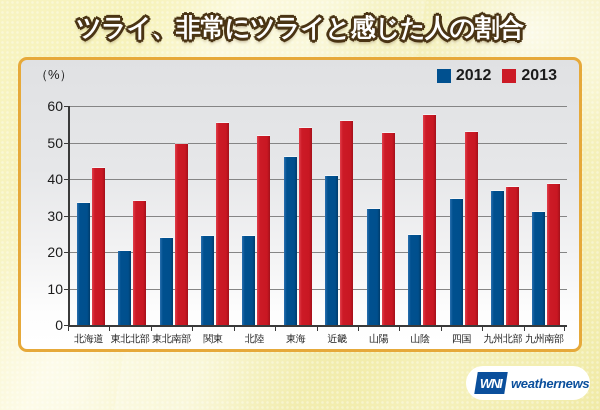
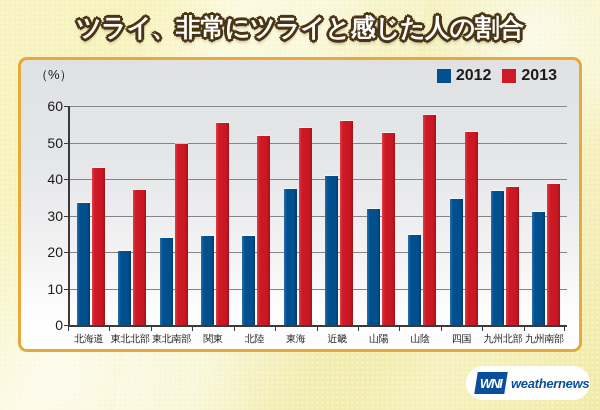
2013/東北北部: 34 -> 37
2012/東海: 46 -> 37
